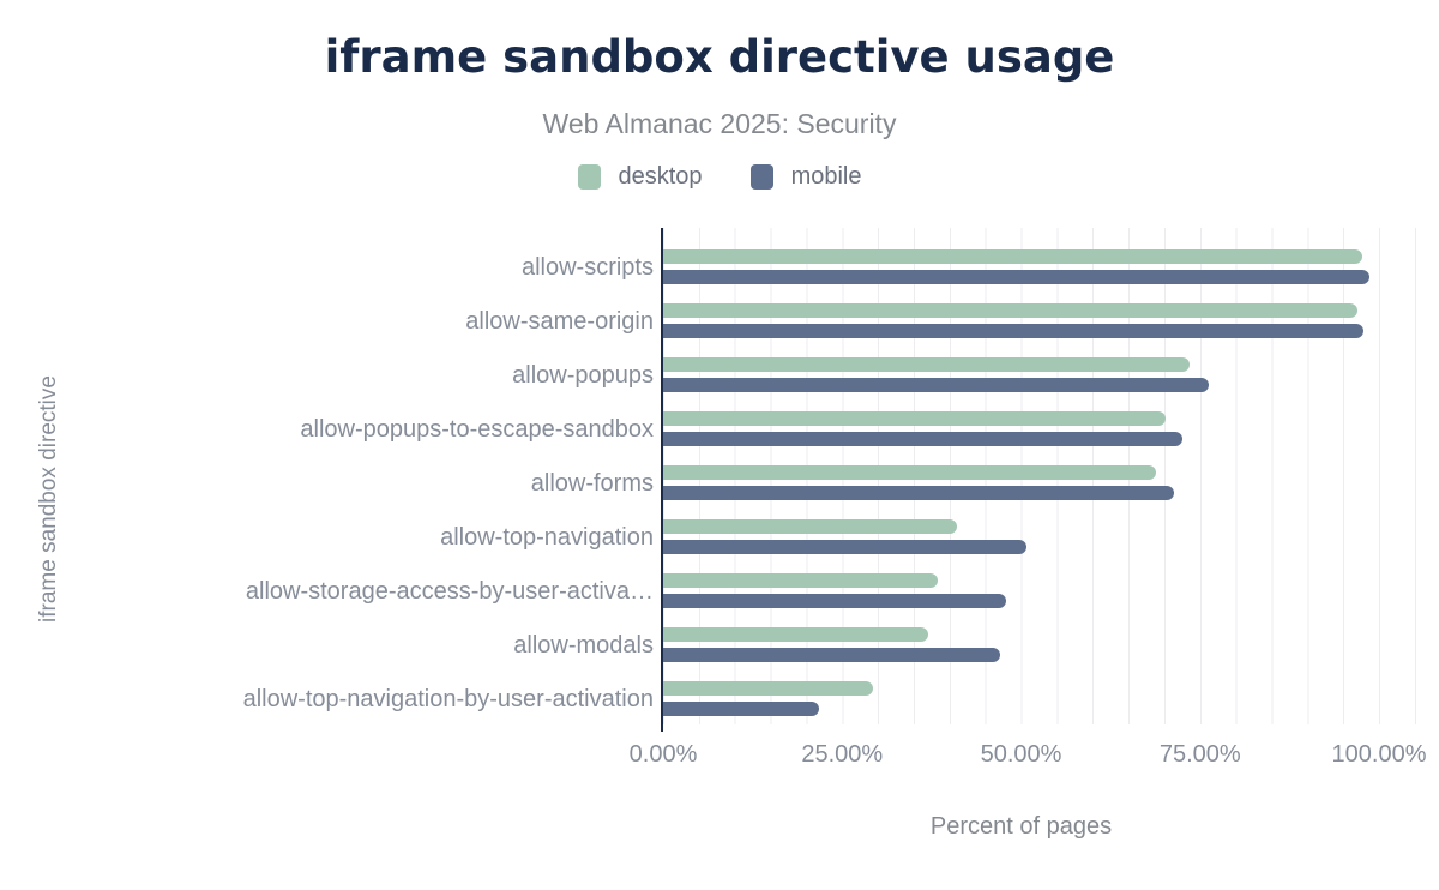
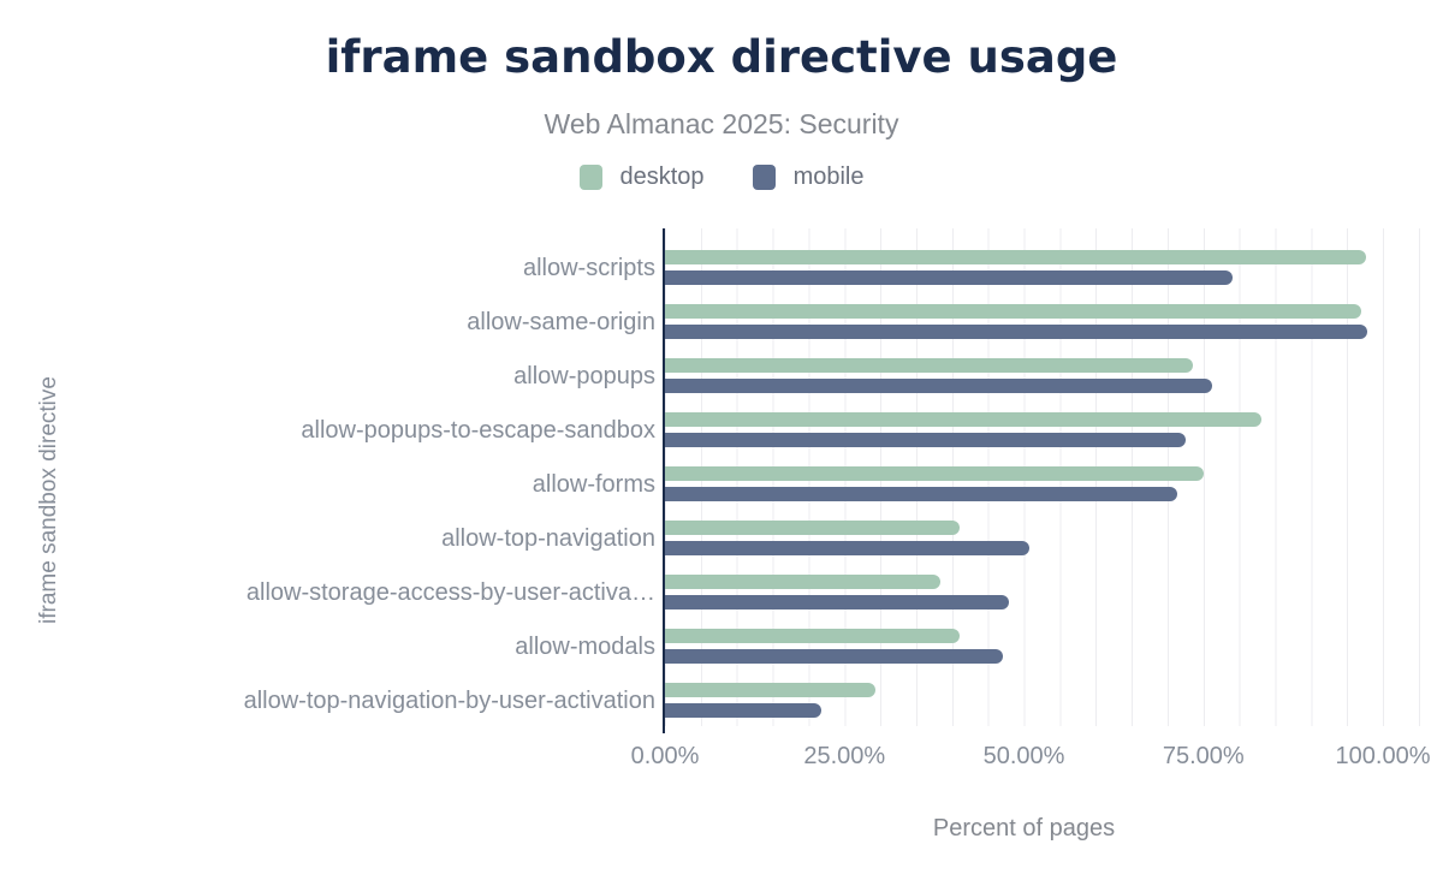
mobile/allow-scripts: 99% -> 79%
desktop/allow-popups-to-escape-sandbox: 70% -> 83%
desktop/allow-forms: 69% -> 75%
desktop/allow-modals: 37% -> 41%
